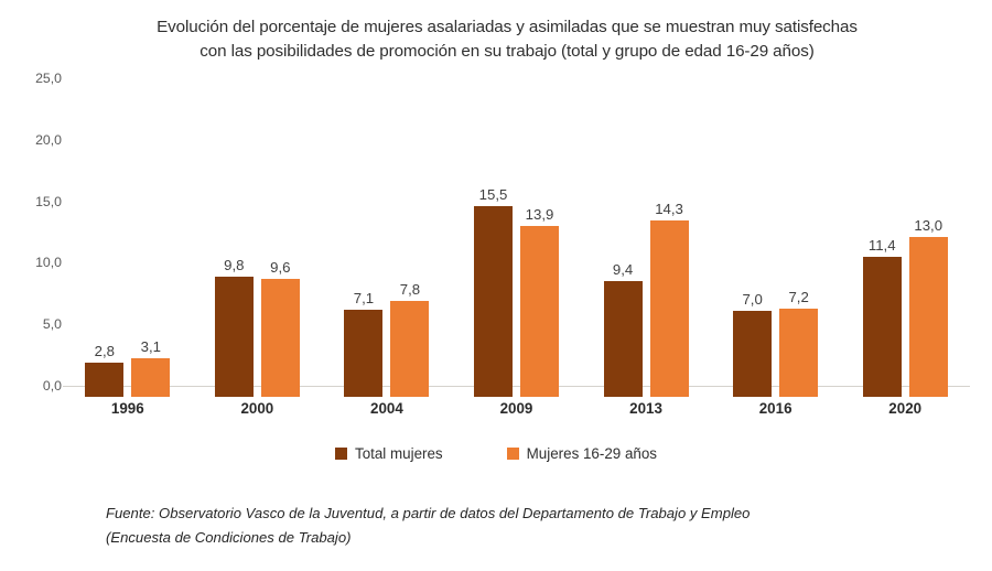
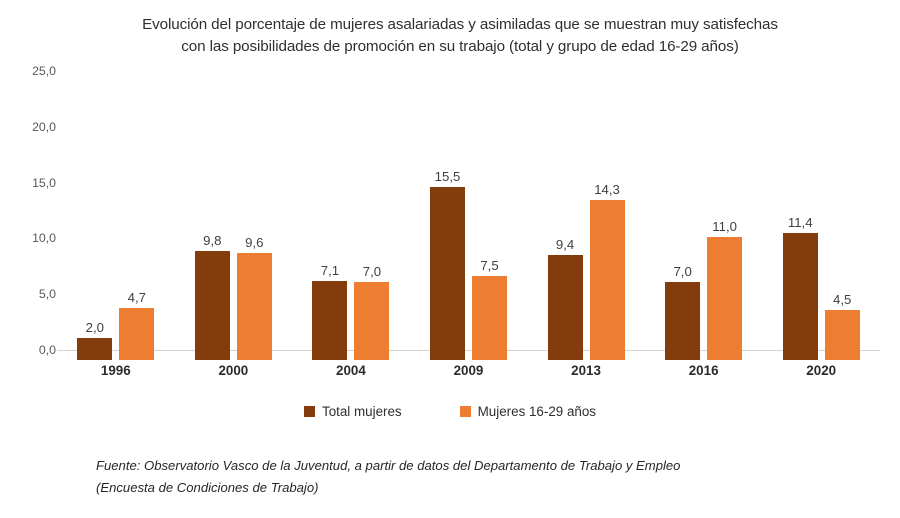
Total mujeres/1996: 2,8 -> 2,0
Mujeres 16-29 años/1996: 3,1 -> 4,7
Mujeres 16-29 años/2004: 7,8 -> 7,0
Mujeres 16-29 años/2009: 13,9 -> 7,5
Mujeres 16-29 años/2016: 7,2 -> 11,0
Mujeres 16-29 años/2020: 13,0 -> 4,5
